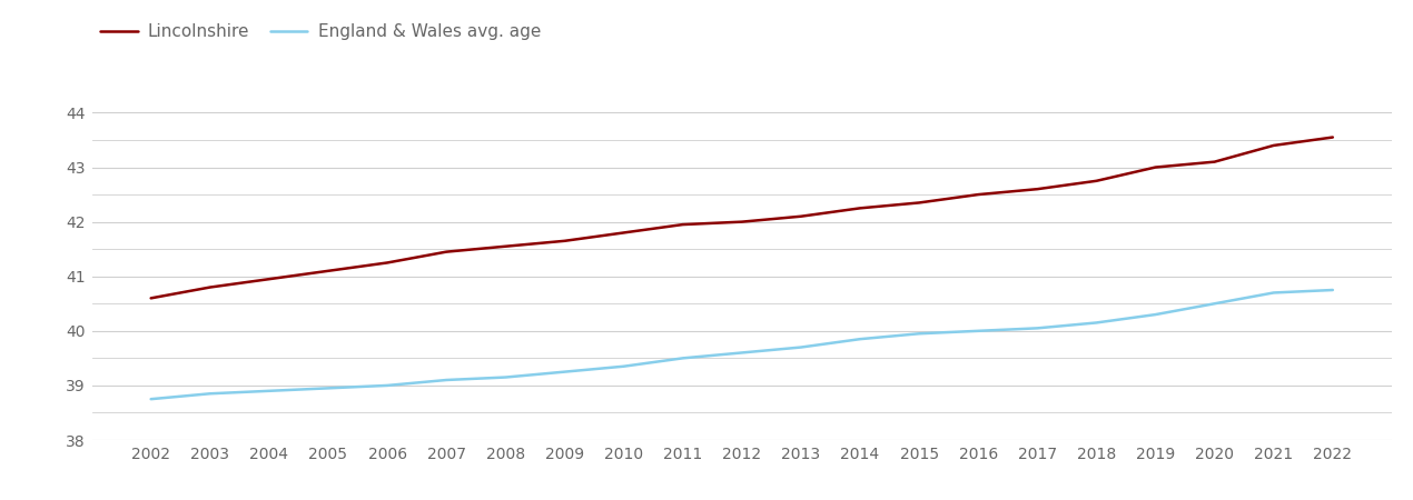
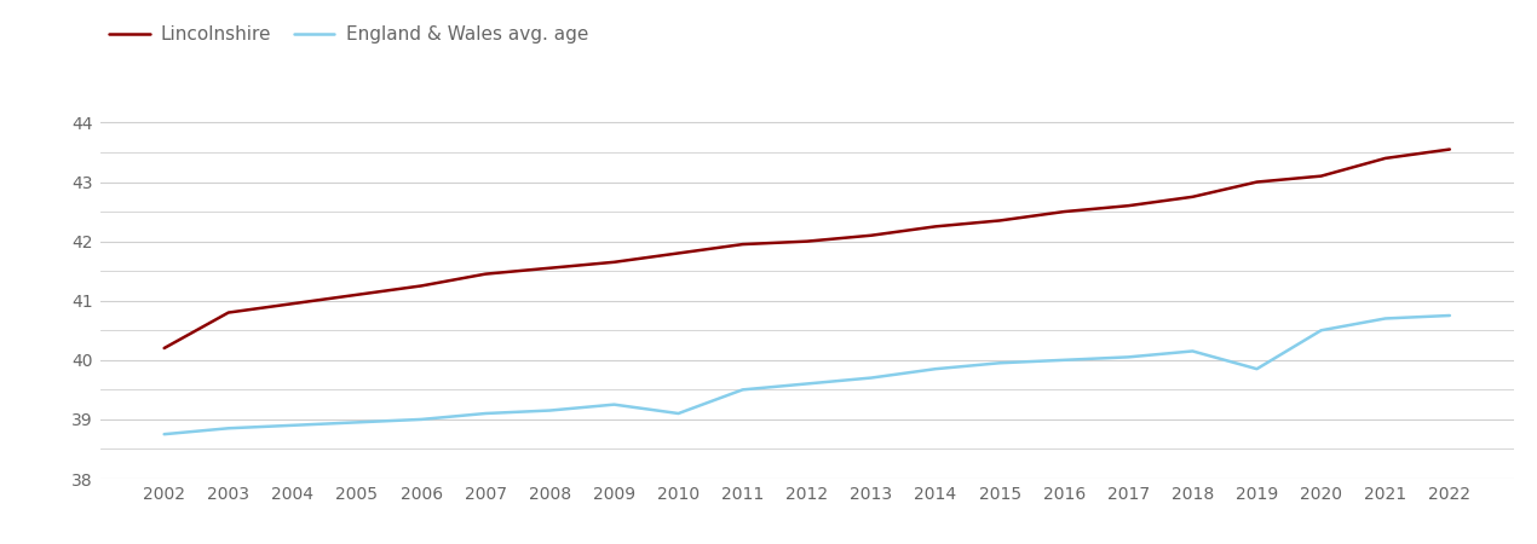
Lincolnshire/2002: 40.60 -> 40.20
England & Wales avg. age/2010: 39.35 -> 39.10
England & Wales avg. age/2019: 40.30 -> 39.85
